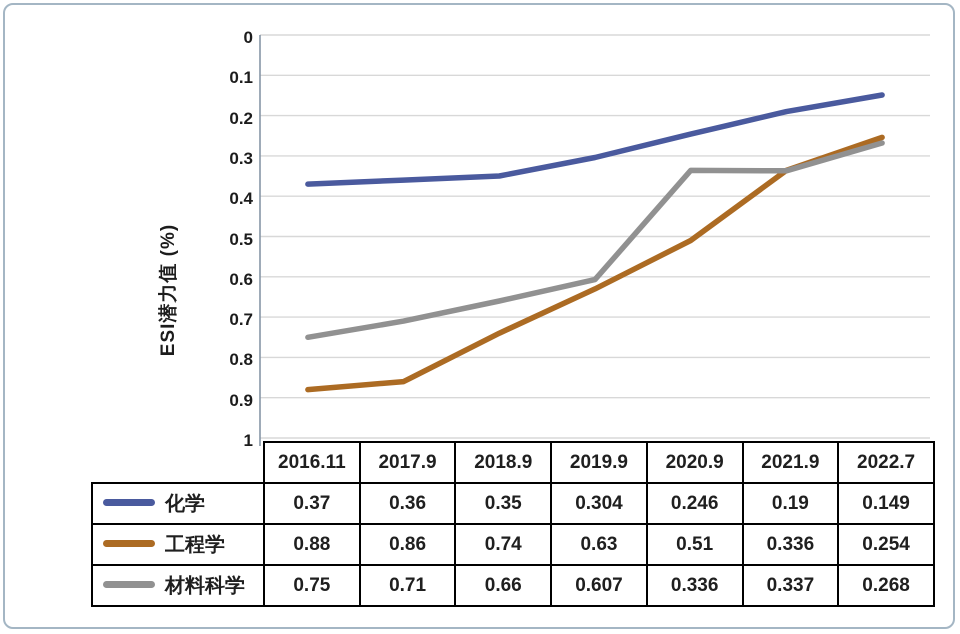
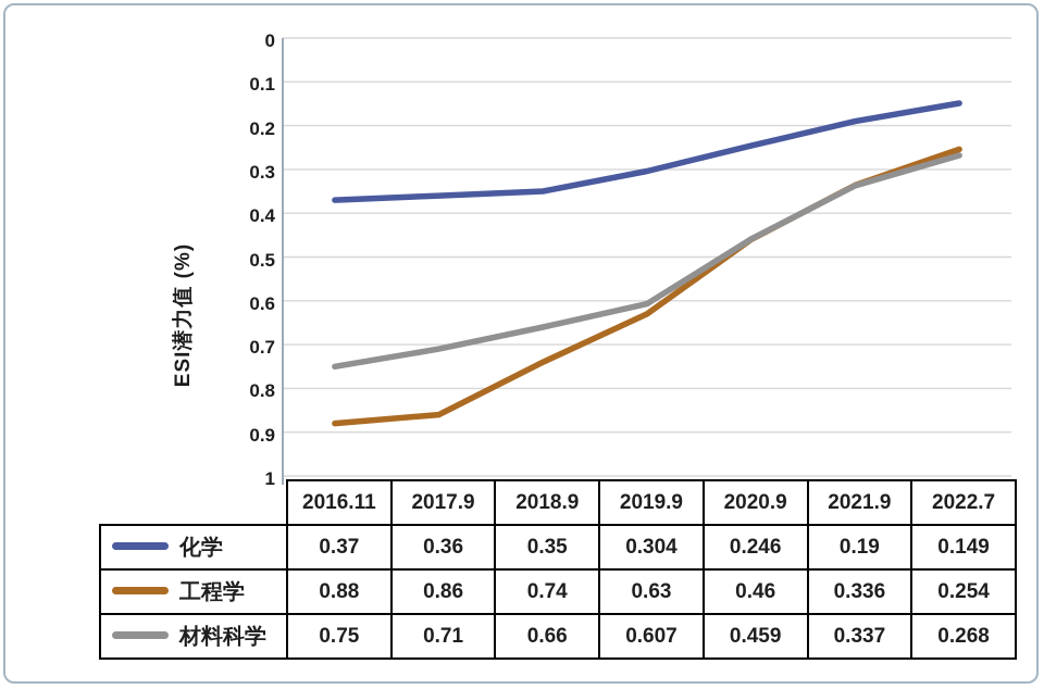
工程学/2020.9: 0.51 -> 0.46
材料科学/2020.9: 0.336 -> 0.459
